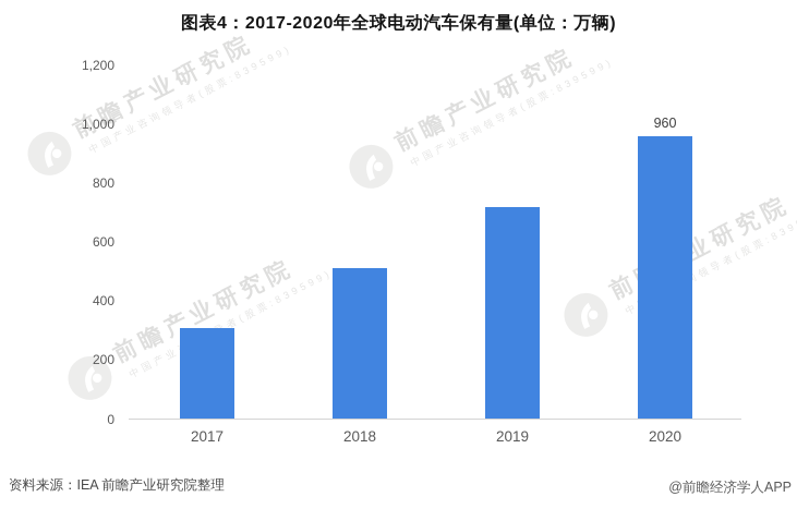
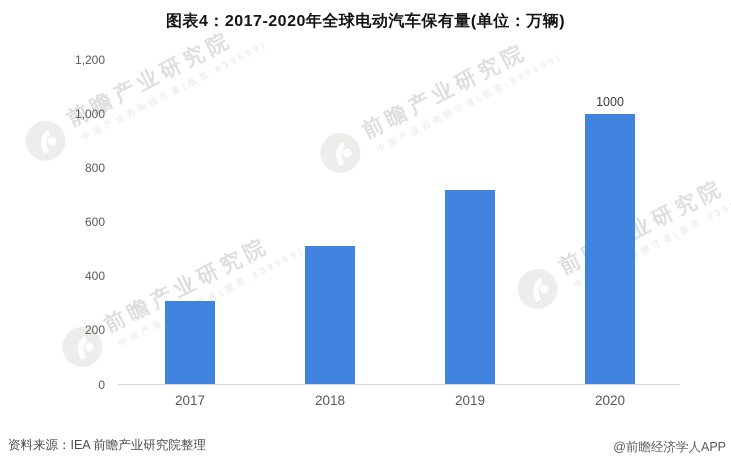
2020: 960 -> 1000
